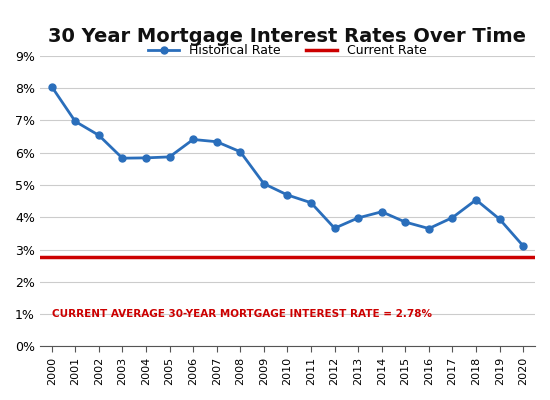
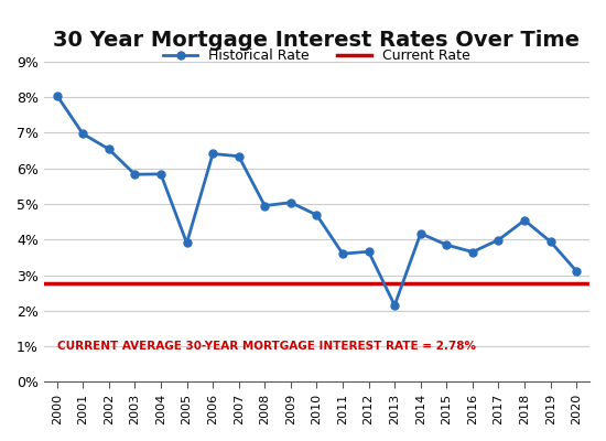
2005: 5.87% -> 3.90%
2008: 6.03% -> 4.95%
2011: 4.45% -> 3.60%
2013: 3.98% -> 2.15%
